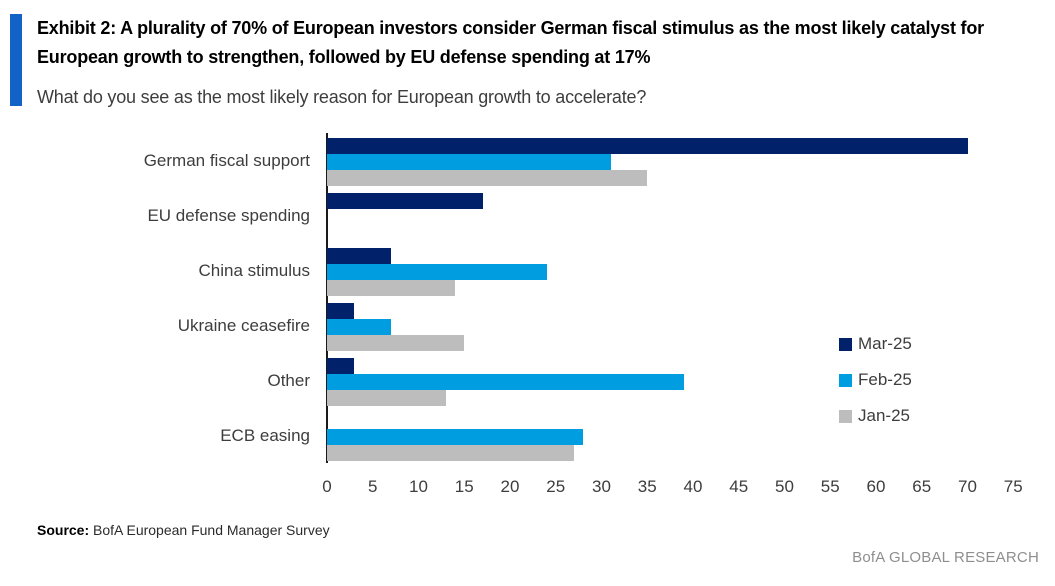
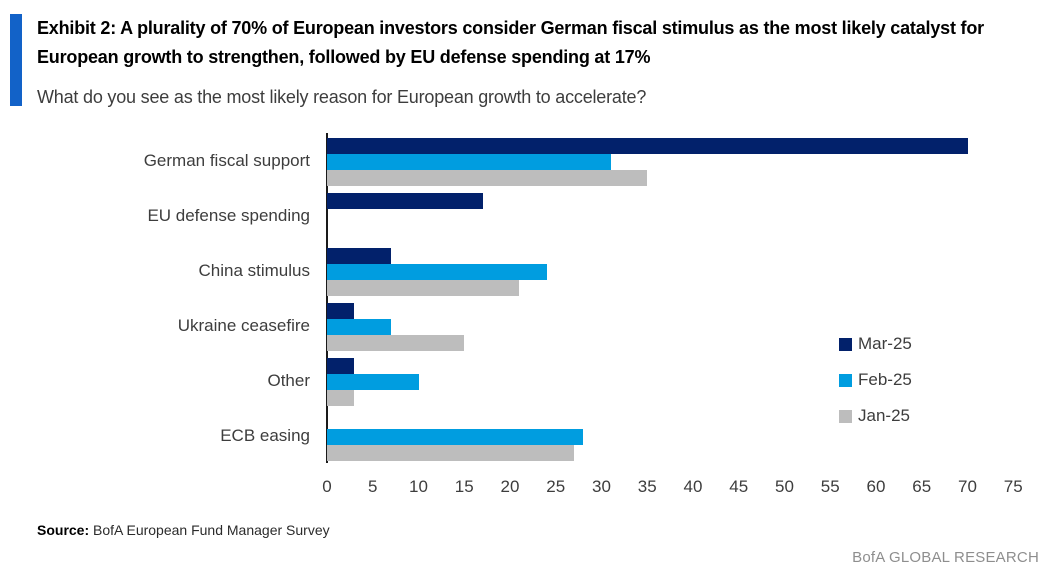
Jan-25/China stimulus: 14 -> 21
Feb-25/Other: 39 -> 10
Jan-25/Other: 13 -> 3
